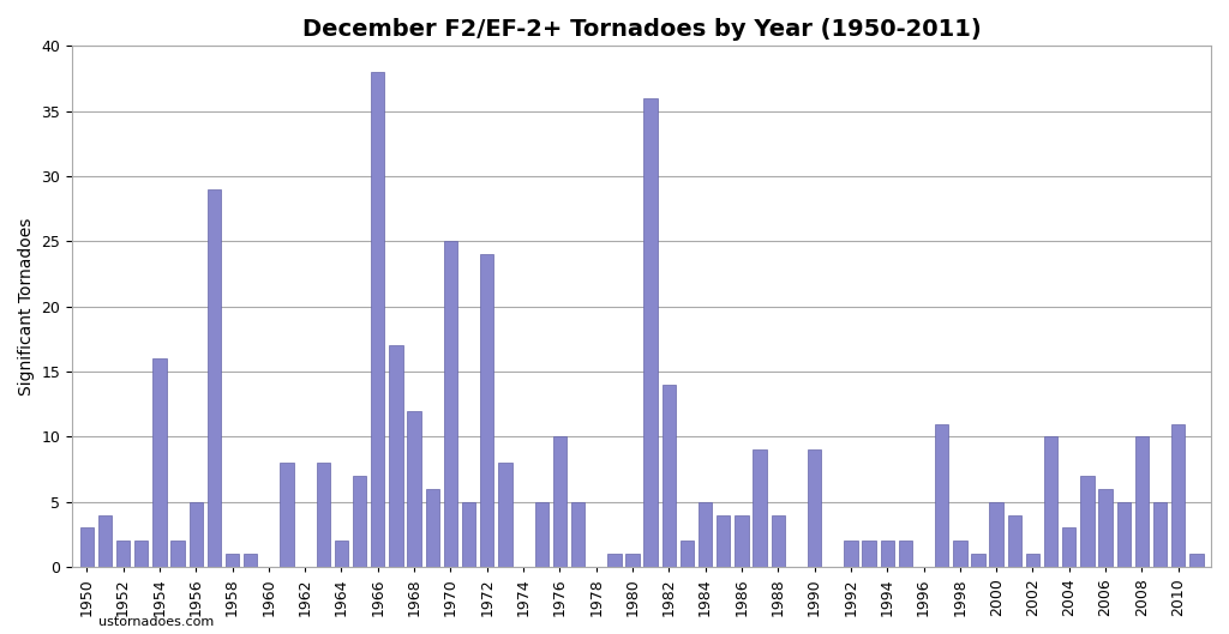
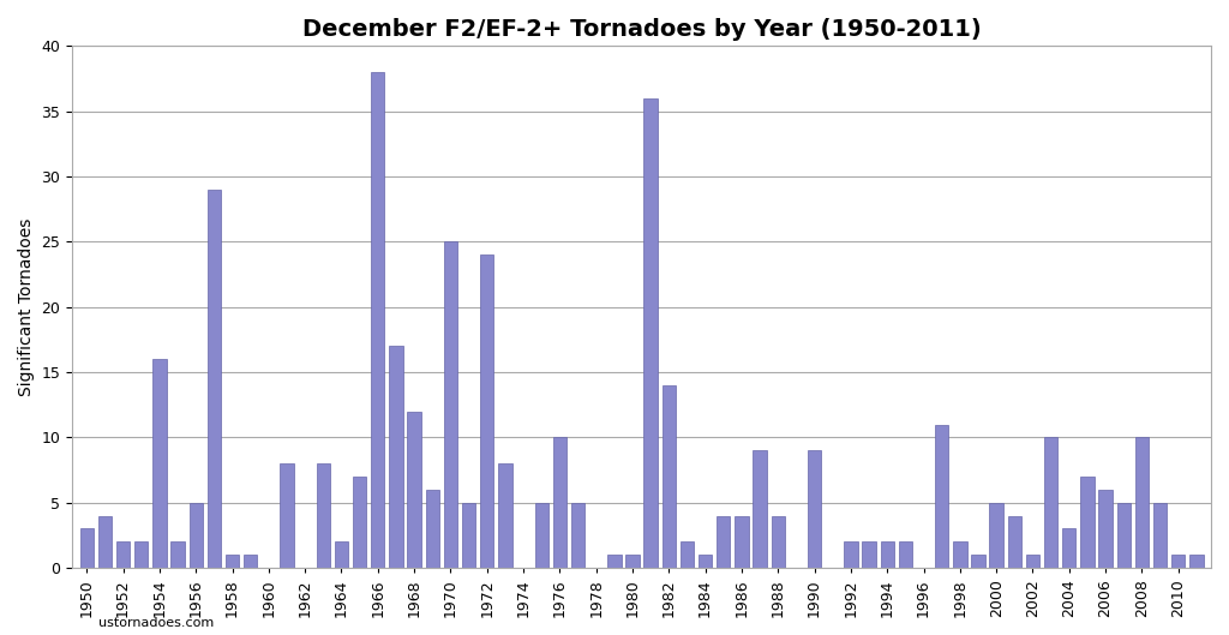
1984: 5 -> 1
2010: 11 -> 1
